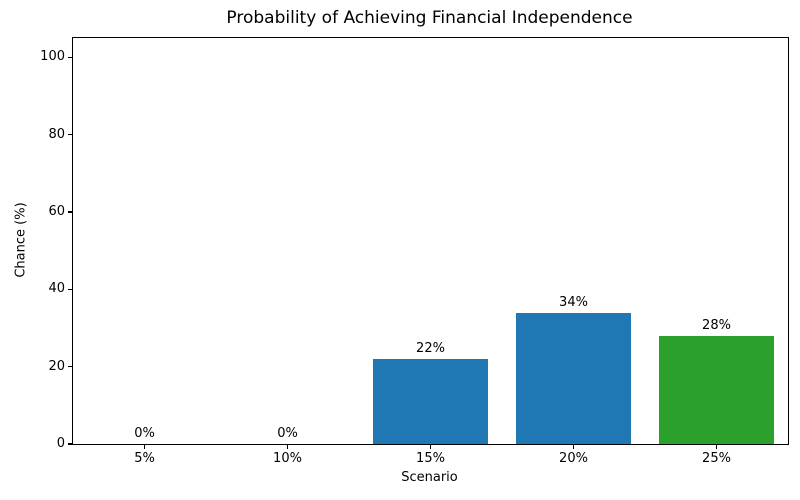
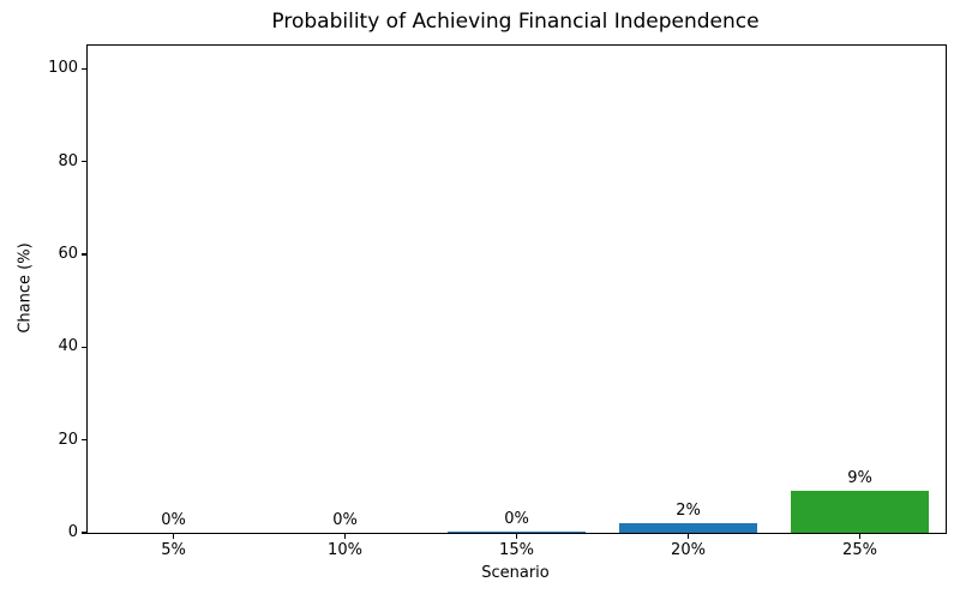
15%: 22% -> 0%
20%: 34% -> 2%
25%: 28% -> 9%
